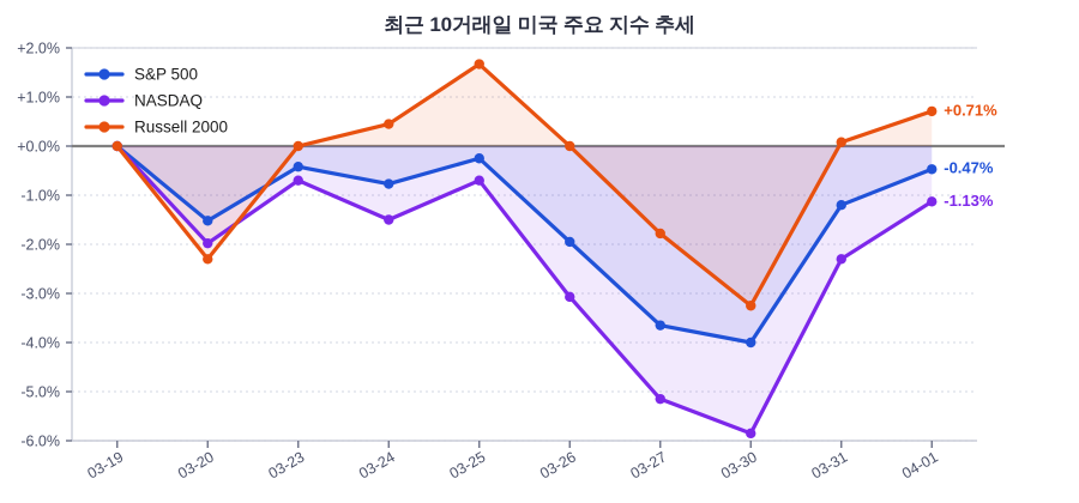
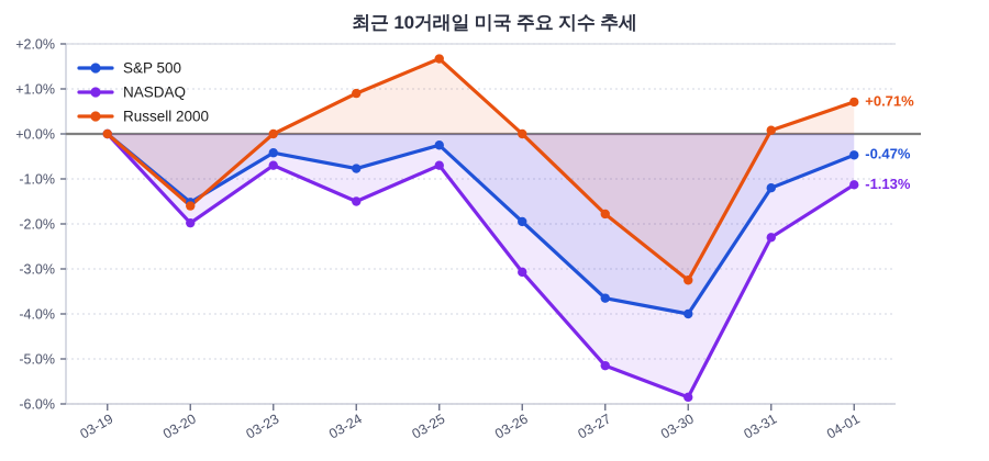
Russell 2000/03-20: -2.3% -> -1.6%
Russell 2000/03-24: 0.5% -> 0.9%
